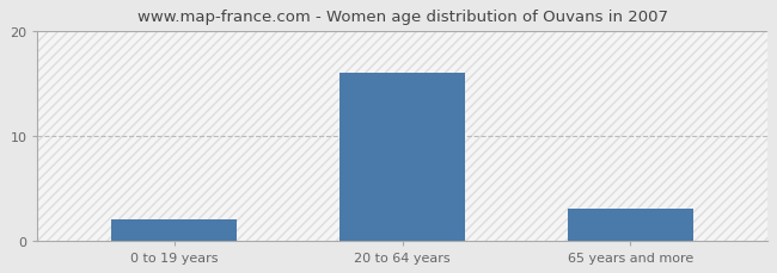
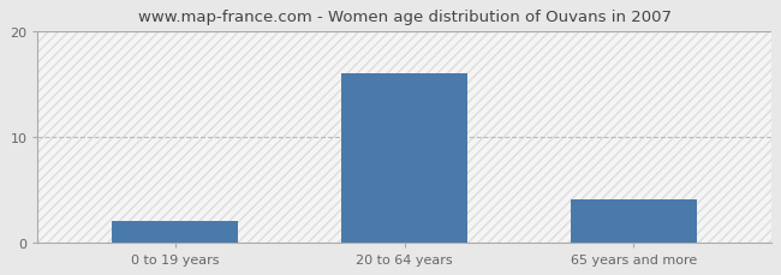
65 years and more: 3 -> 4
